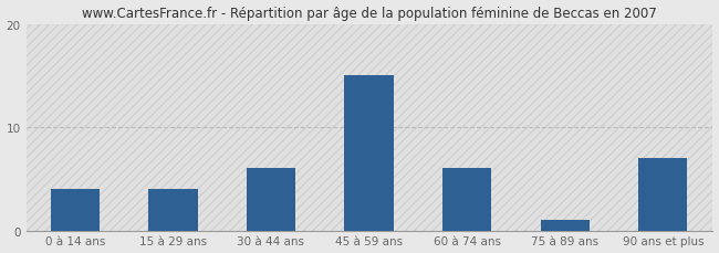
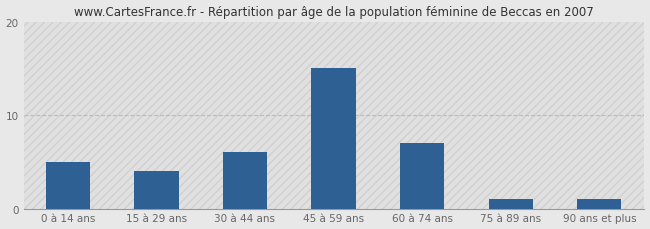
0 à 14 ans: 4 -> 5
60 à 74 ans: 6 -> 7
90 ans et plus: 7 -> 1
